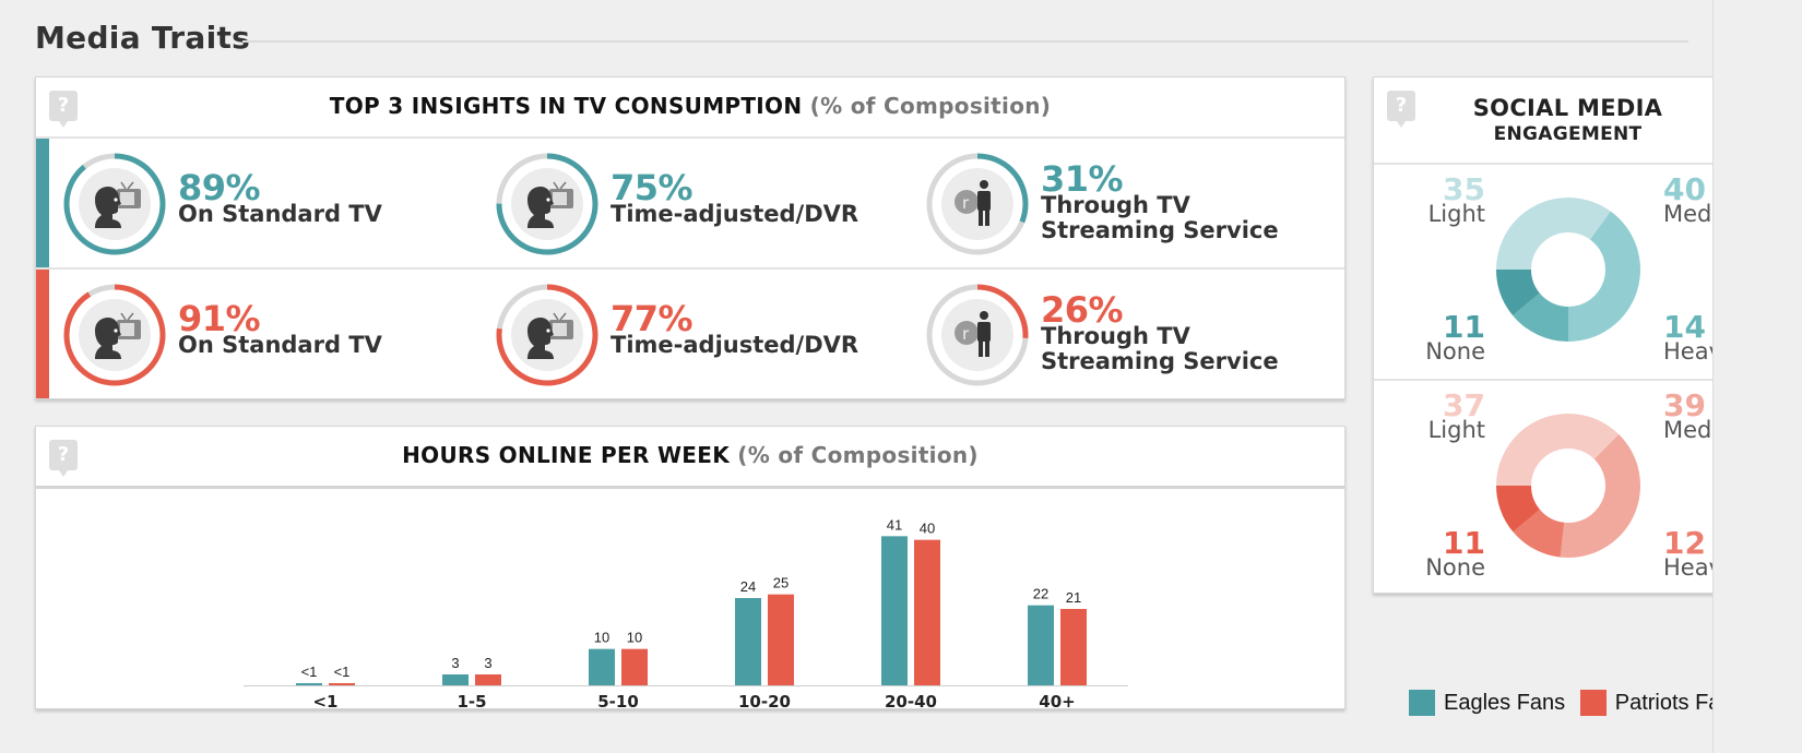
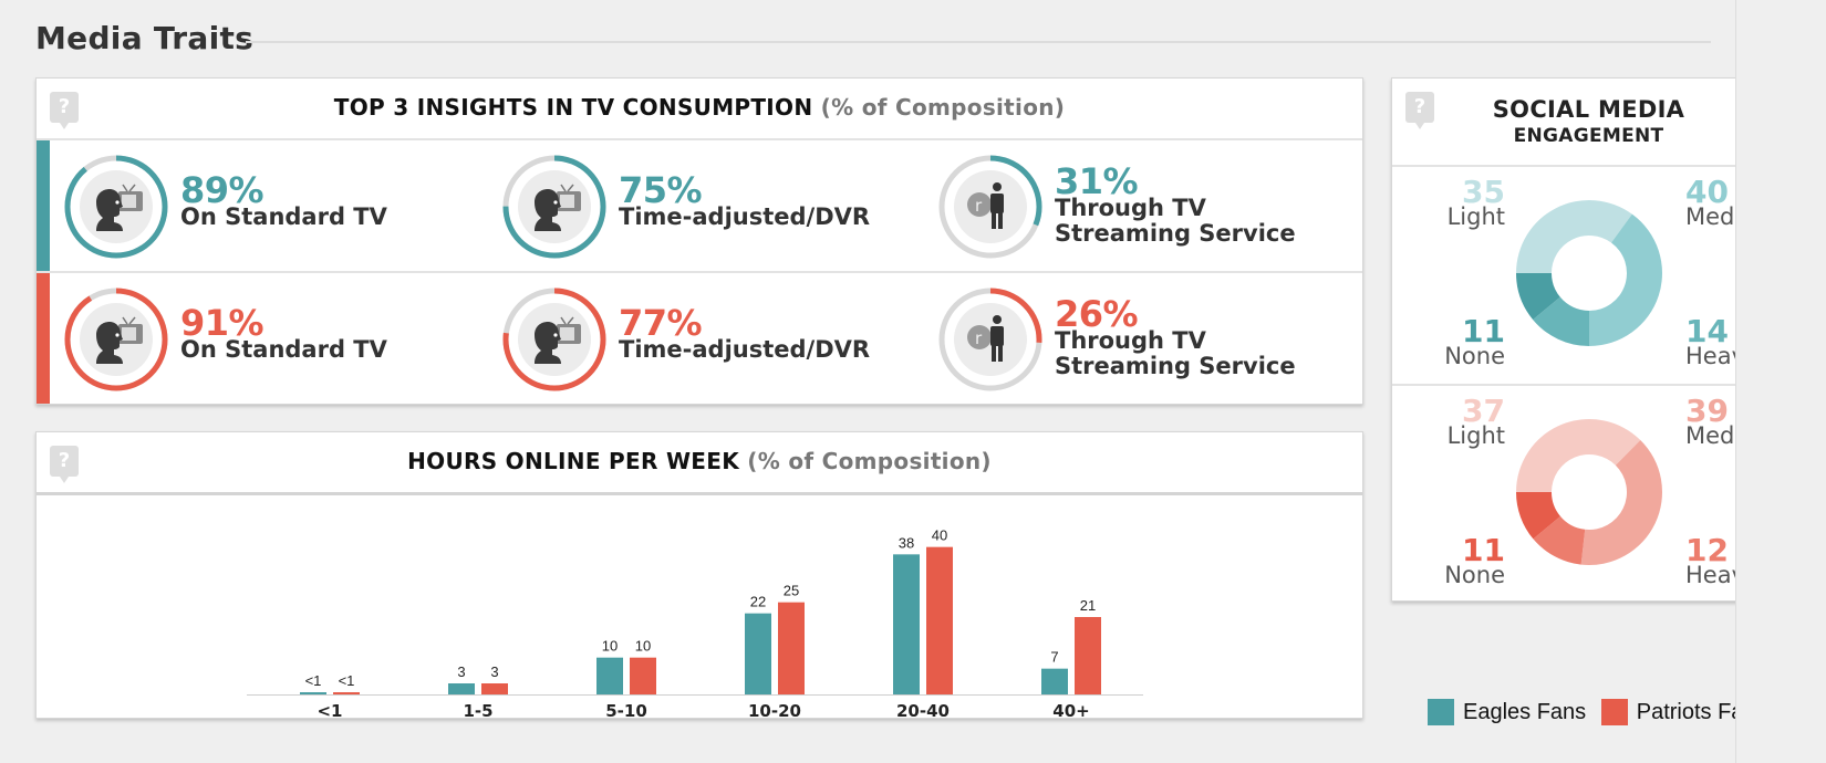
Eagles Fans/10-20: 24 -> 22
Eagles Fans/20-40: 41 -> 38
Eagles Fans/40+: 22 -> 7
